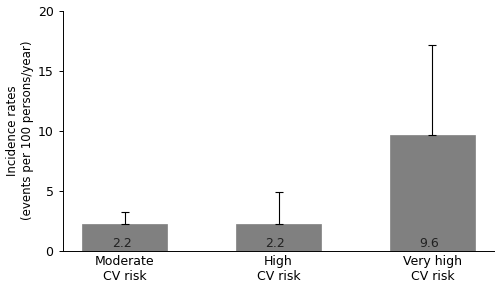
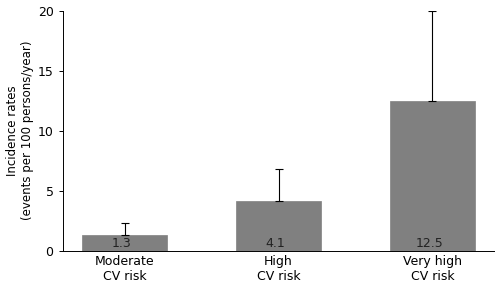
Moderate CV risk: 2.2 -> 1.3
High CV risk: 2.2 -> 4.1
Very high CV risk: 9.6 -> 12.5
